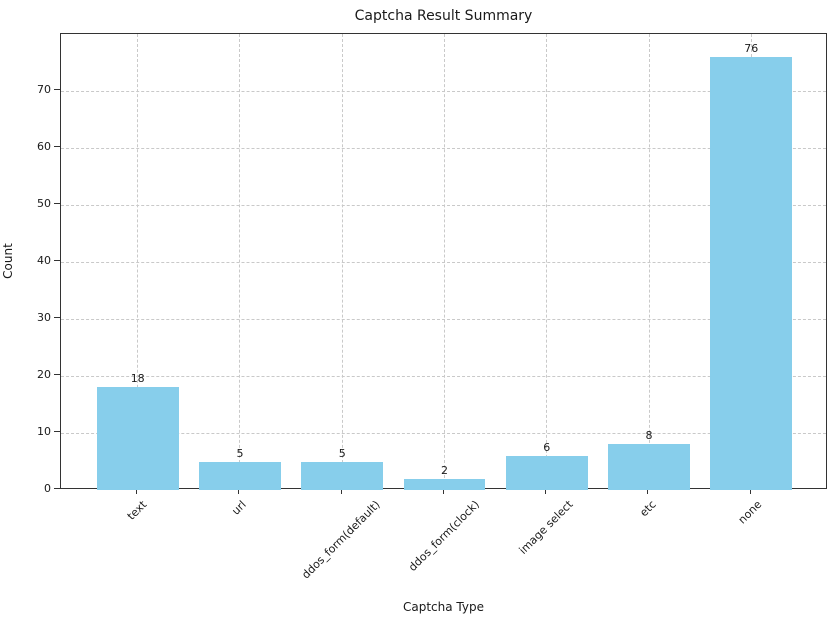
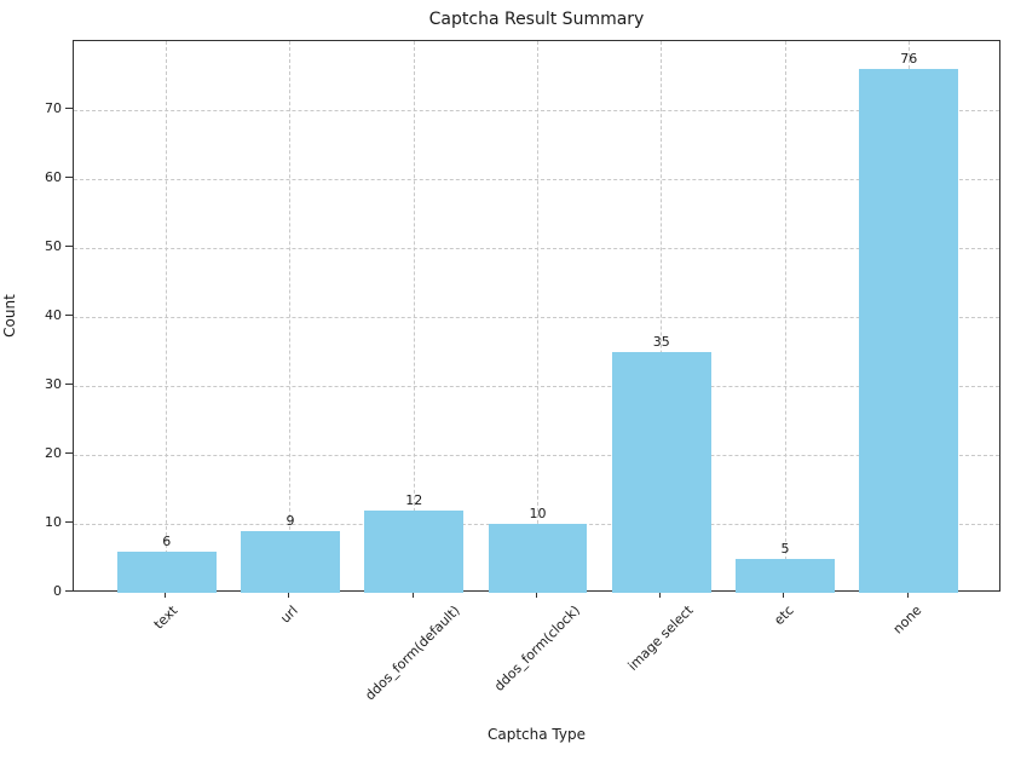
text: 18 -> 6
url: 5 -> 9
ddos_form(default): 5 -> 12
ddos_form(clock): 2 -> 10
image select: 6 -> 35
etc: 8 -> 5
